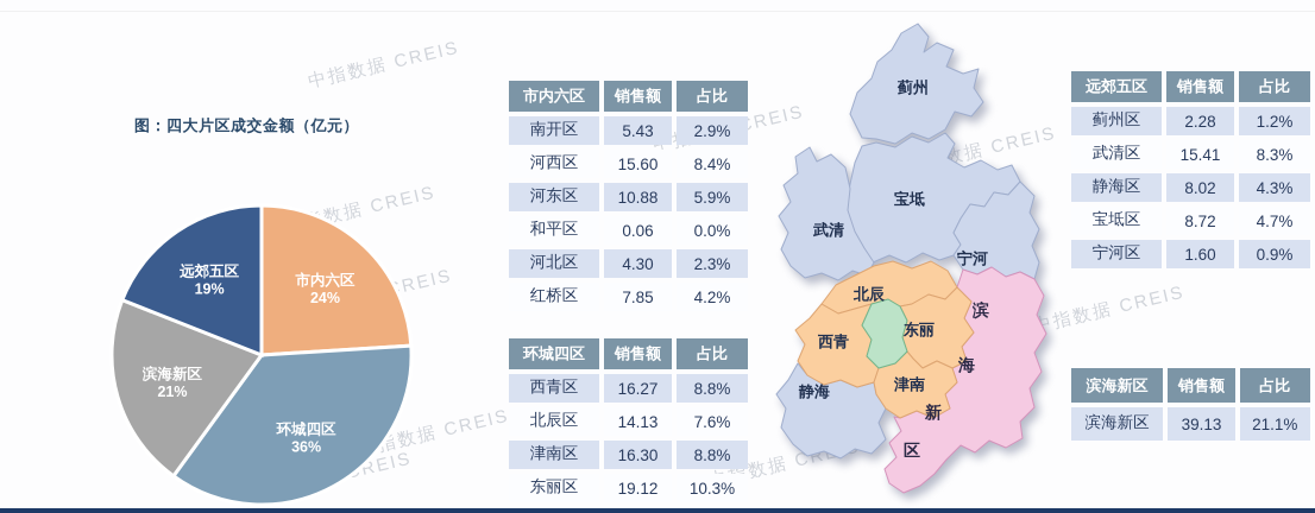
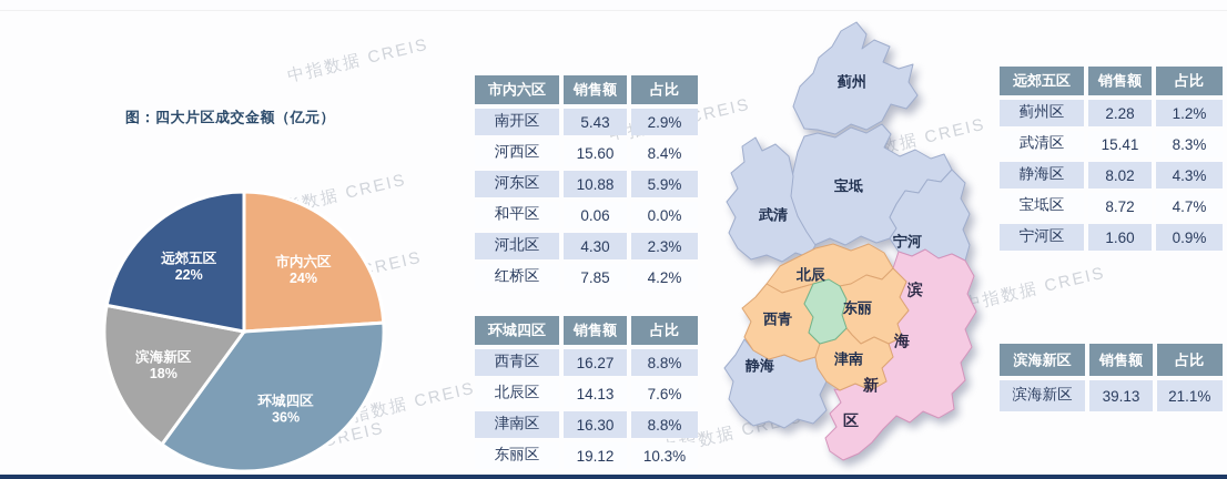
滨海新区: 21% -> 18%
远郊五区: 19% -> 22%
